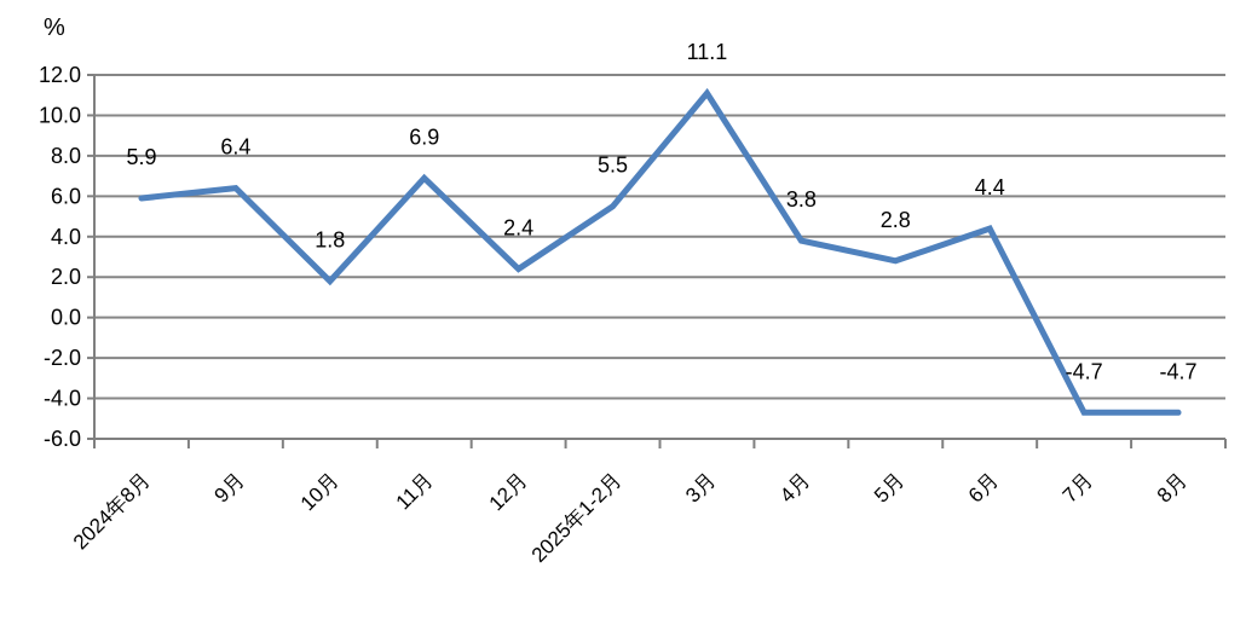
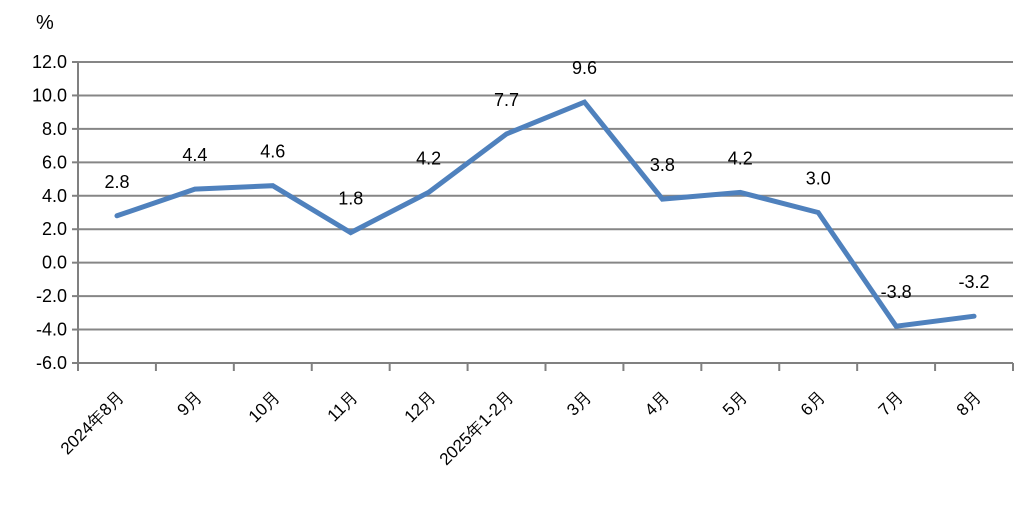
2024年8月: 5.9 -> 2.8
9月: 6.4 -> 4.4
10月: 1.8 -> 4.6
11月: 6.9 -> 1.8
12月: 2.4 -> 4.2
2025年1-2月: 5.5 -> 7.7
3月: 11.1 -> 9.6
5月: 2.8 -> 4.2
6月: 4.4 -> 3.0
7月: -4.7 -> -3.8
8月: -4.7 -> -3.2
